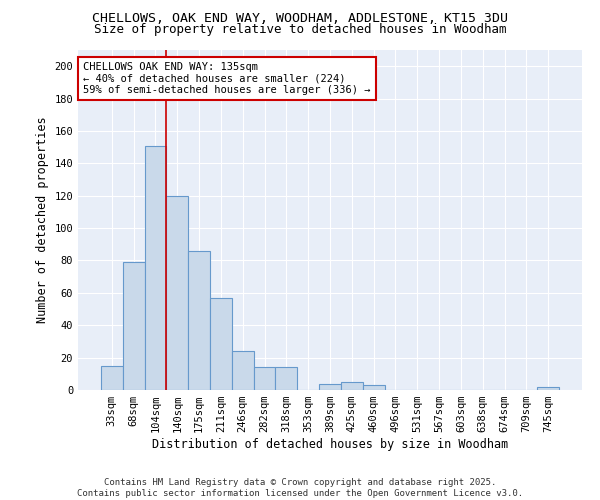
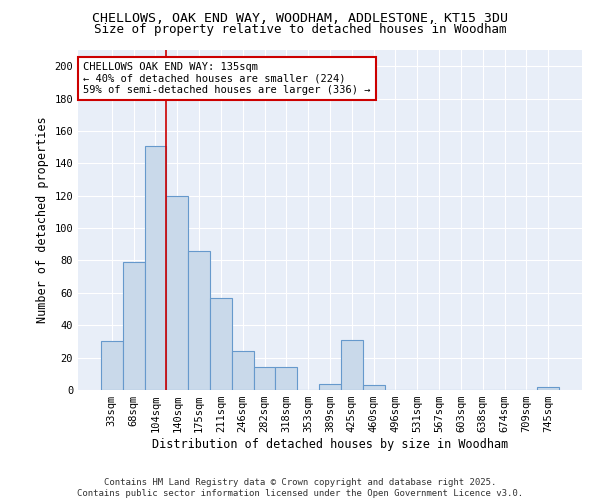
33sqm: 15 -> 30
425sqm: 5 -> 31
